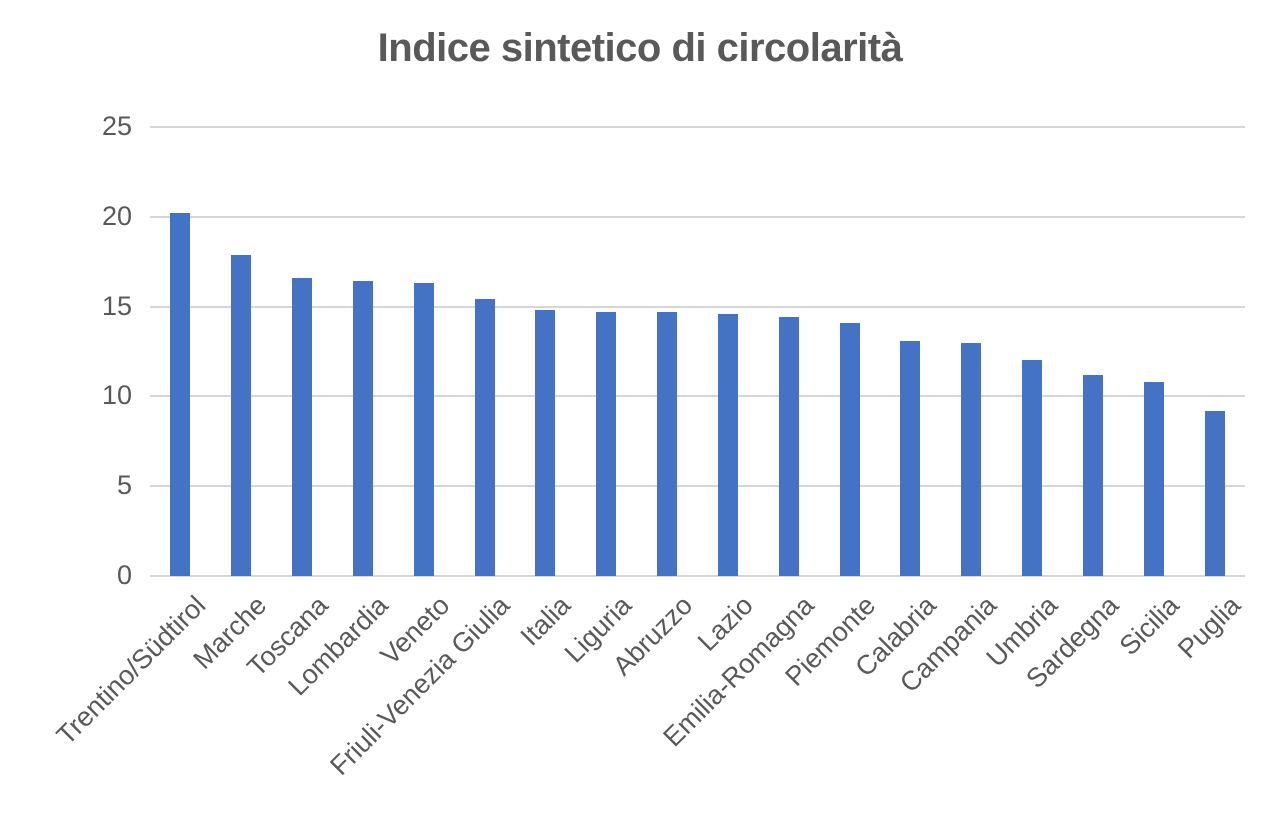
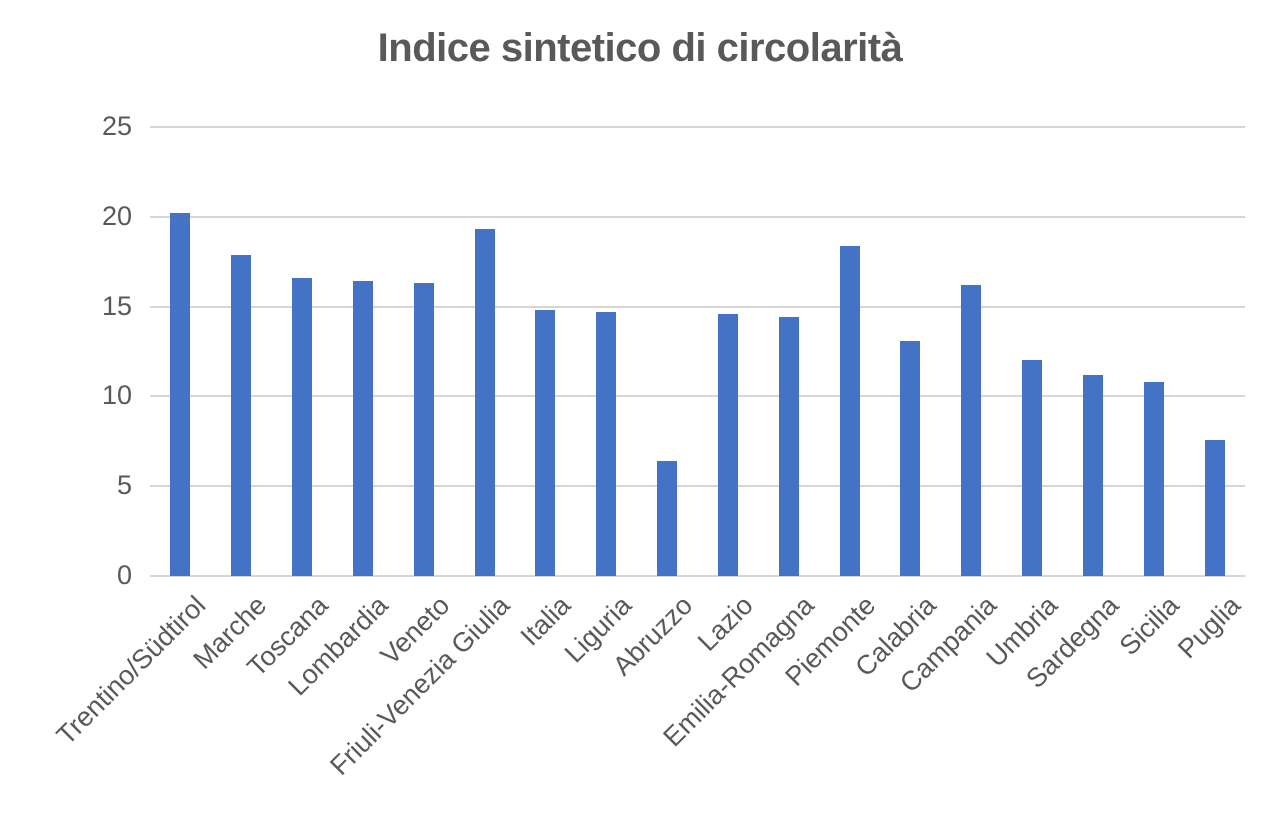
Friuli-Venezia Giulia: 15.4 -> 19.3
Abruzzo: 14.7 -> 6.4
Piemonte: 14.1 -> 18.4
Campania: 13.0 -> 16.2
Puglia: 9.2 -> 7.6
